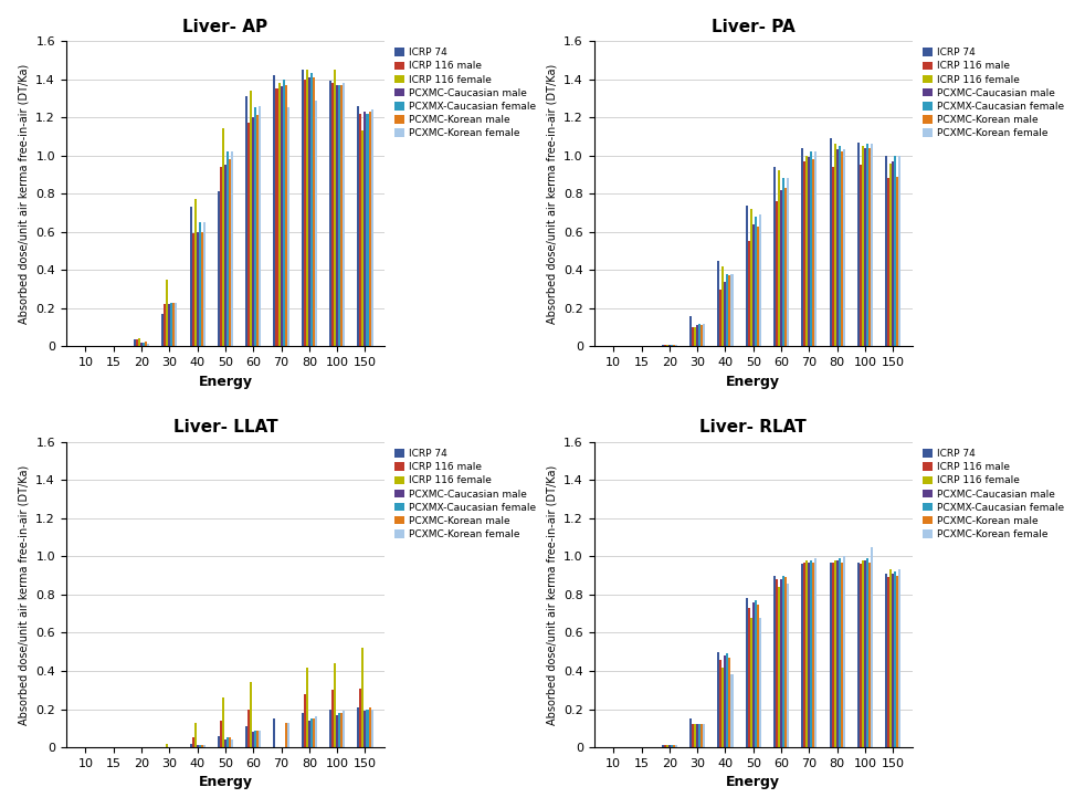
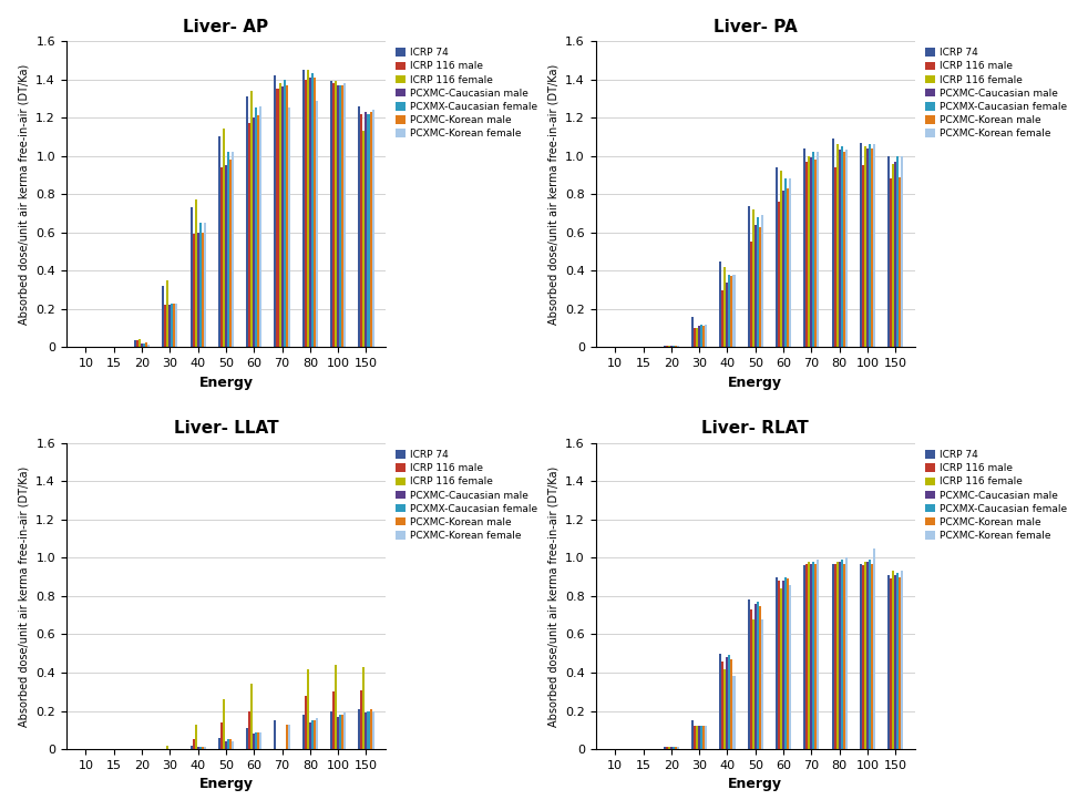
Liver- AP/ICRP 74/30: 0.17 -> 0.32
Liver- AP/ICRP 74/50: 0.81 -> 1.10
Liver- AP/ICRP 116 female/100: 1.45 -> 1.39
Liver- LLAT/ICRP 116 female/150: 0.52 -> 0.43
